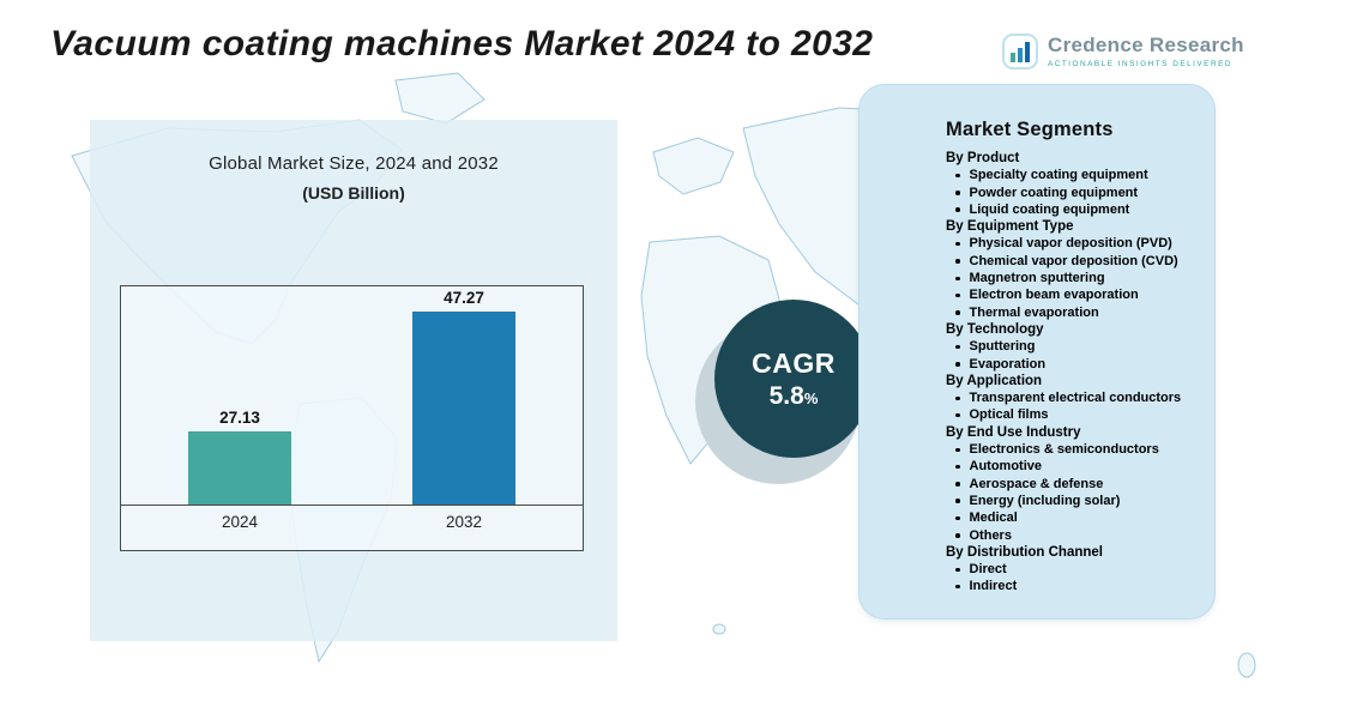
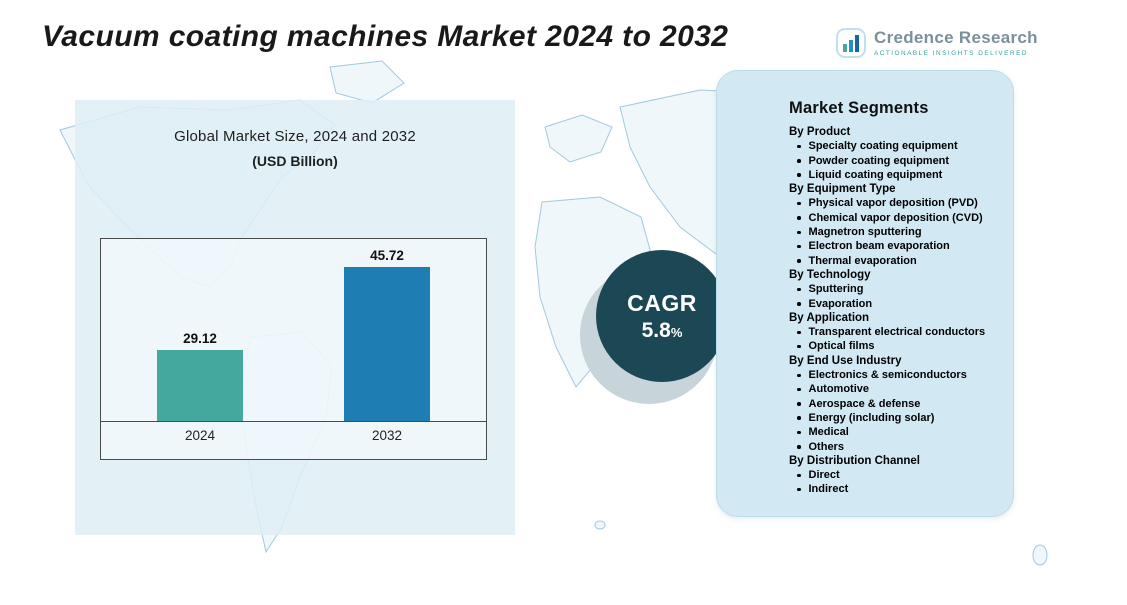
2024: 27.13 -> 29.12
2032: 47.27 -> 45.72
